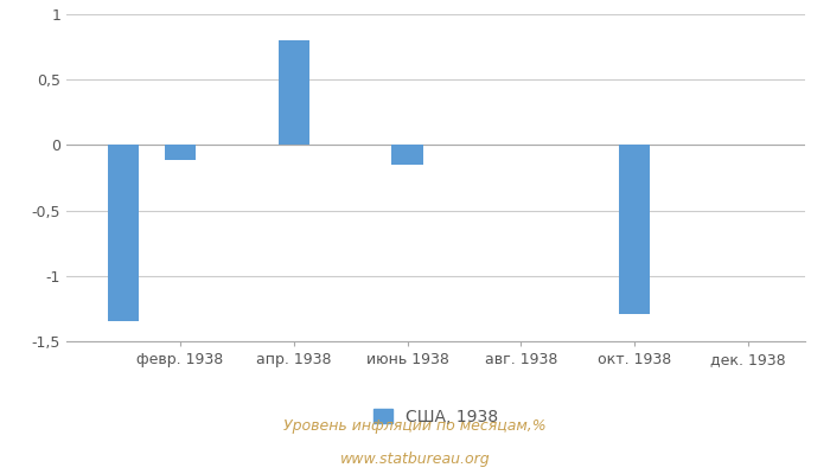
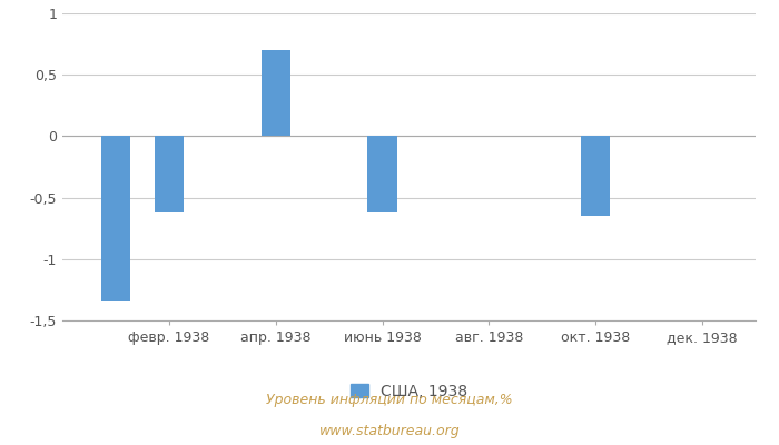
февр. 1938: -0,11 -> -0,62
апр. 1938: 0,80 -> 0,70
июнь 1938: -0,15 -> -0,62
окт. 1938: -1,29 -> -0,65
